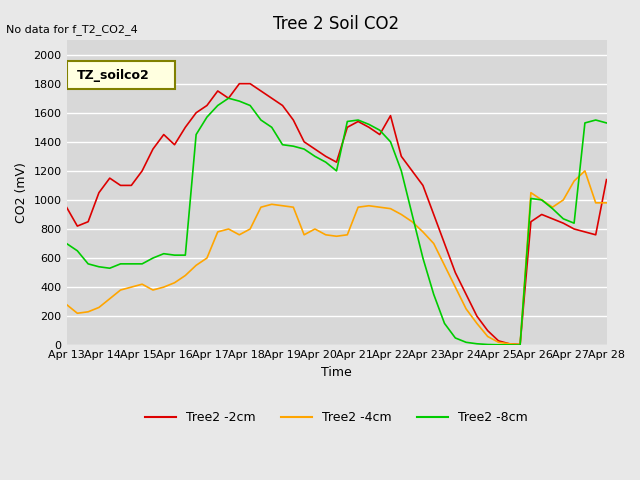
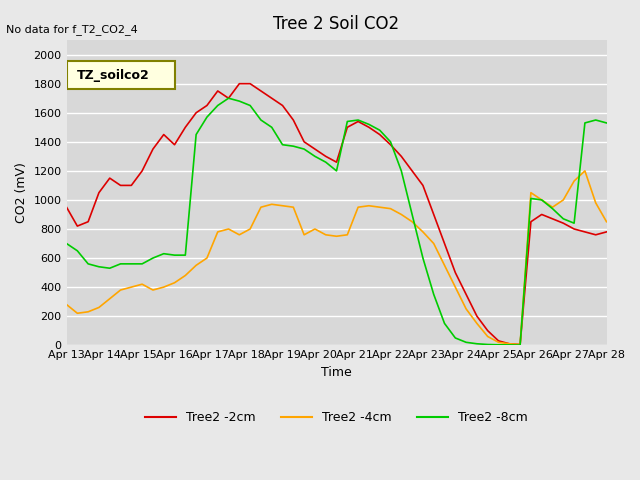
Tree2 -2cm/Apr 22: 1580 -> 1380
Tree2 -2cm/Apr 28: 1140 -> 780
Tree2 -4cm/Apr 28: 980 -> 850
